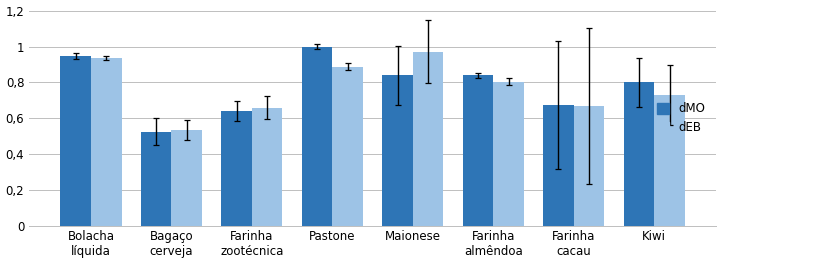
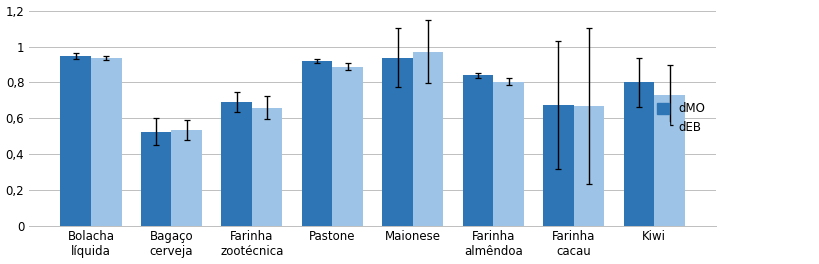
dMO/Farinha zootécnica: 0,64 -> 0,69
dMO/Pastone: 1,00 -> 0,92
dMO/Maionese: 0,84 -> 0,94
